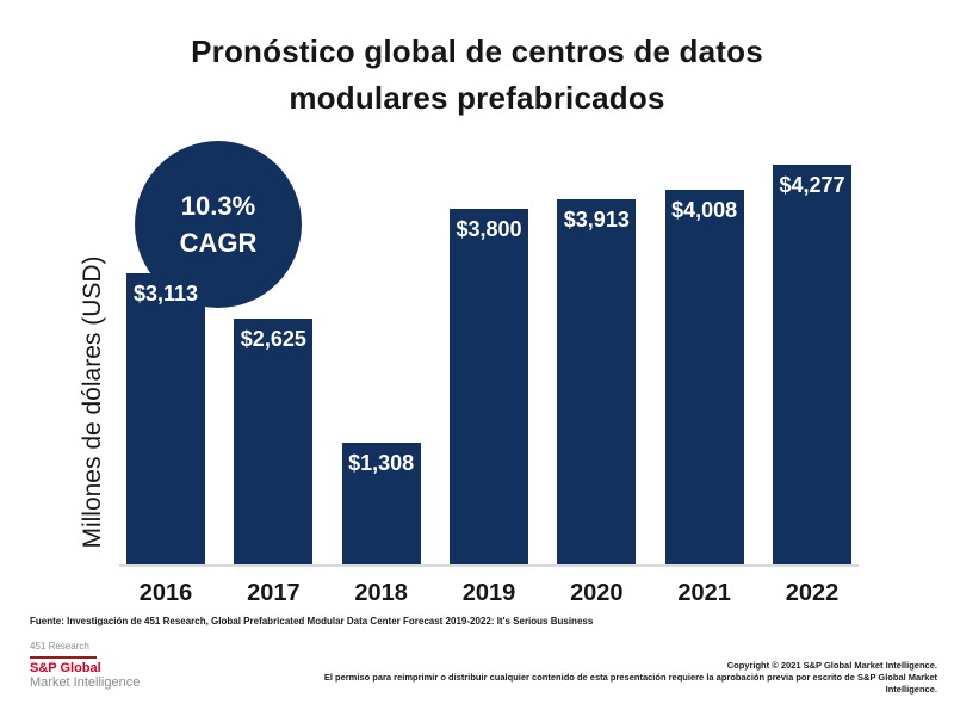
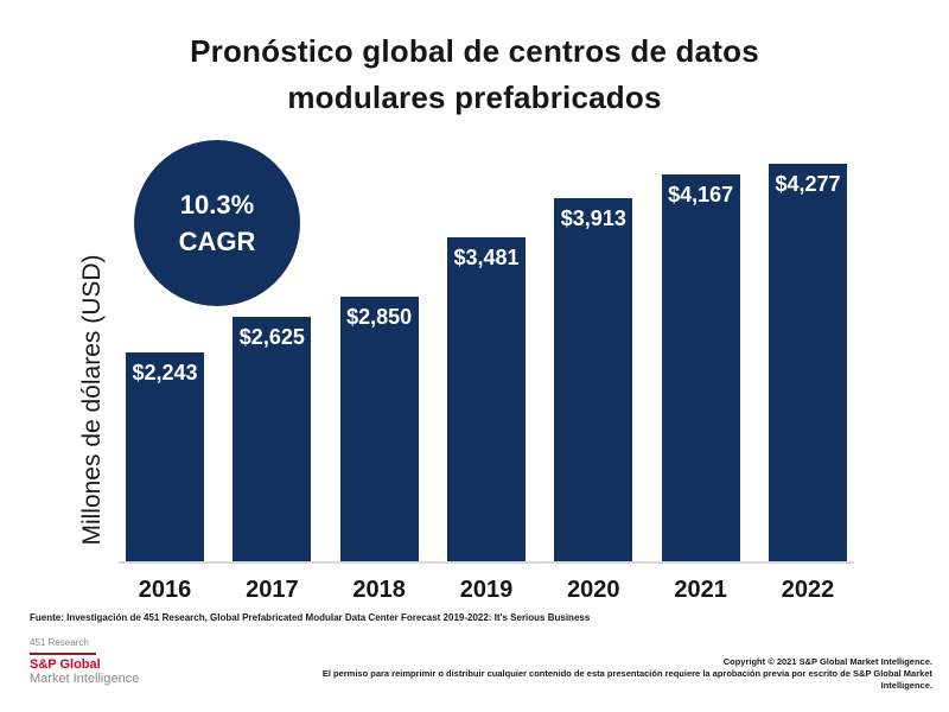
2016: $3,113 -> $2,243
2018: $1,308 -> $2,850
2019: $3,800 -> $3,481
2021: $4,008 -> $4,167
